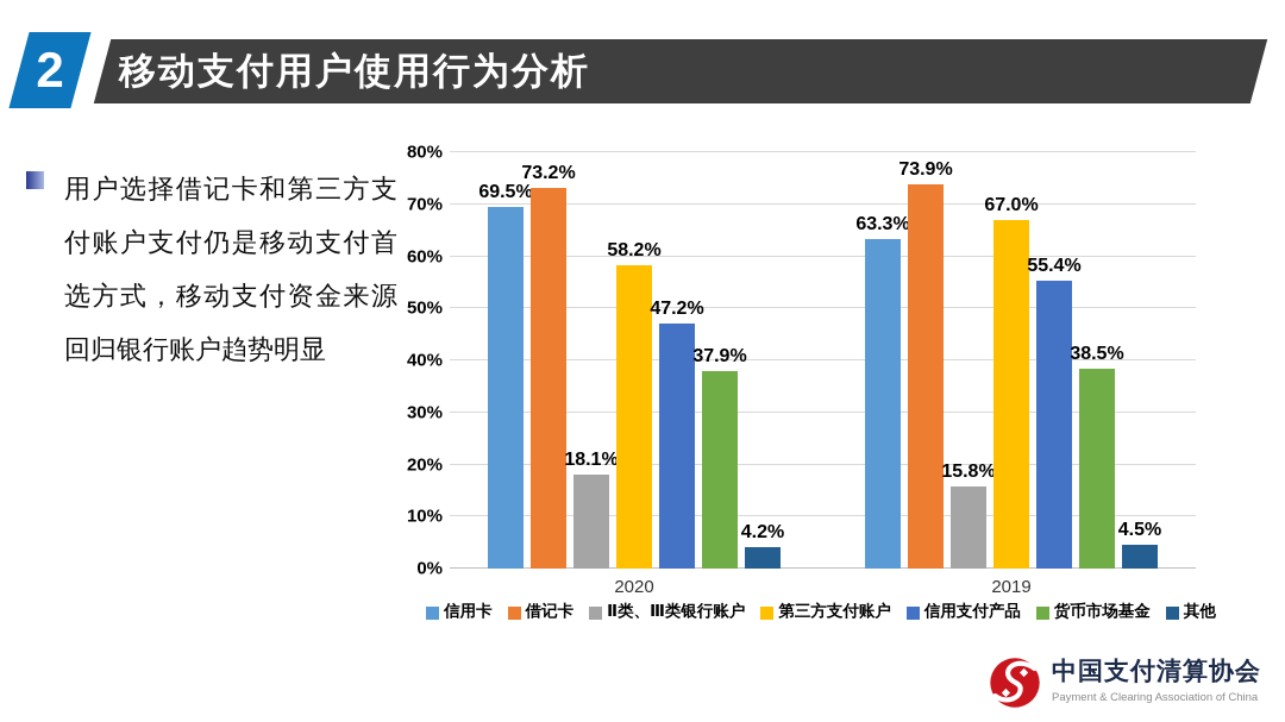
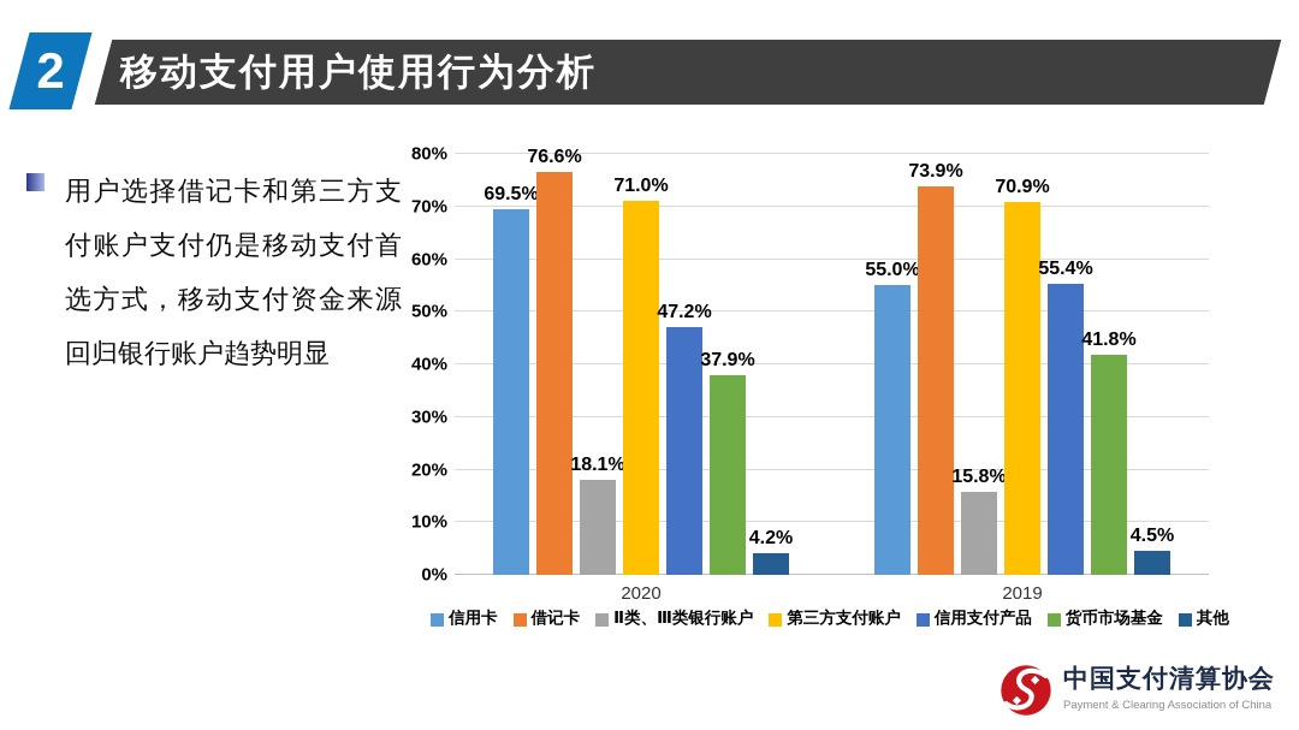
借记卡/2020: 73.2% -> 76.6%
第三方支付账户/2020: 58.2% -> 71.0%
信用卡/2019: 63.3% -> 55.0%
第三方支付账户/2019: 67.0% -> 70.9%
货币市场基金/2019: 38.5% -> 41.8%
